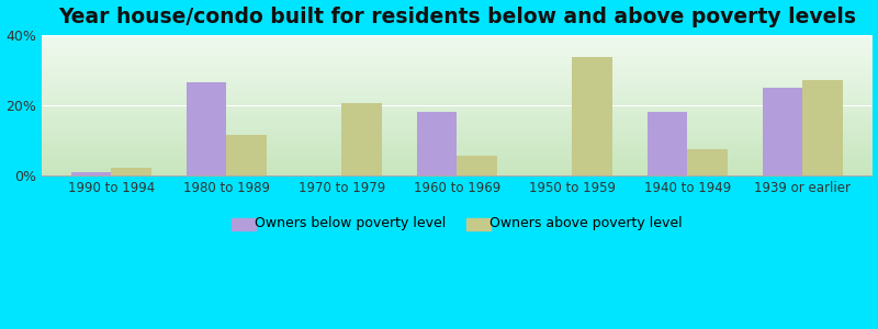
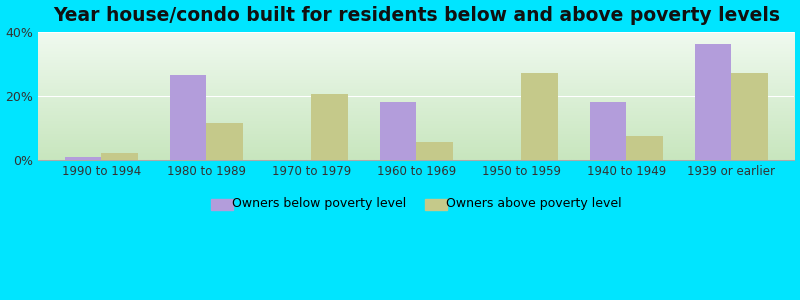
Owners above poverty level/1950 to 1959: 33.5% -> 27.0%
Owners below poverty level/1939 or earlier: 25.0% -> 36.0%
